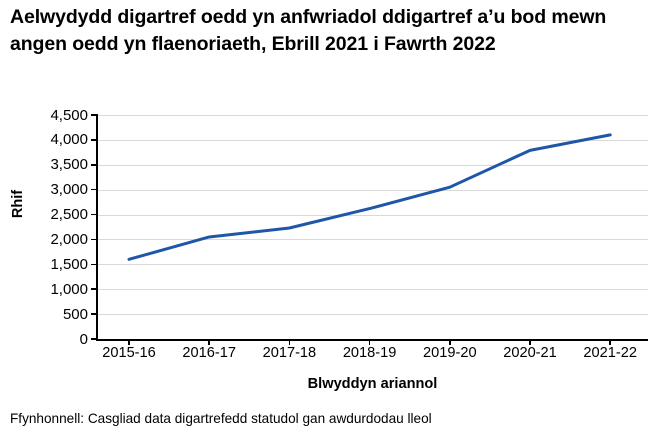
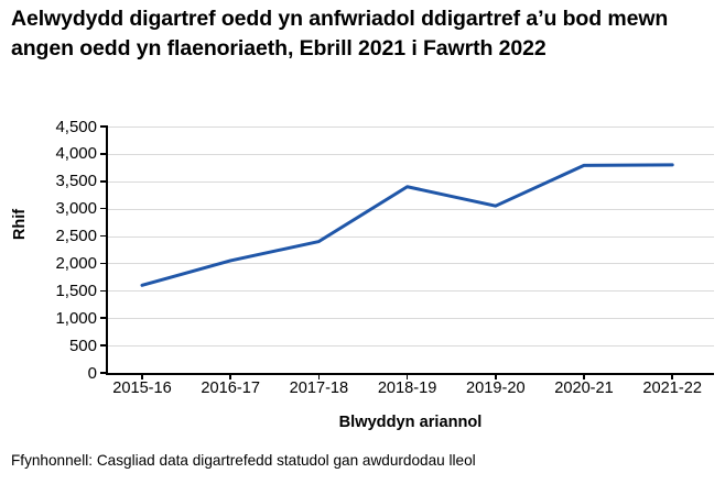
2017-18: 2200 -> 2400
2018-19: 2600 -> 3400
2021-22: 4100 -> 3800
